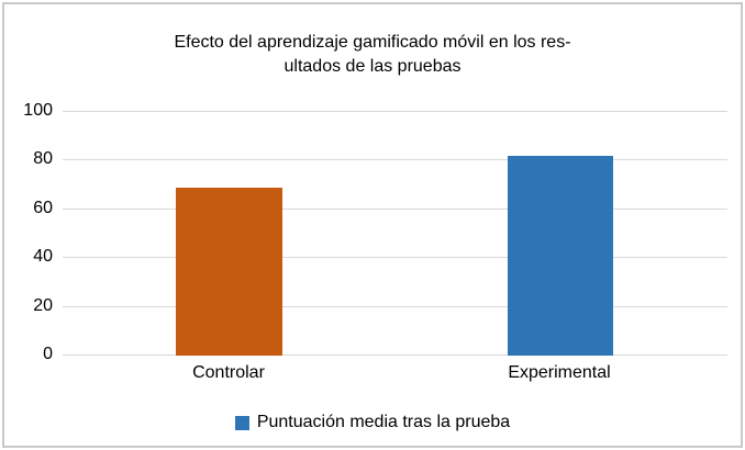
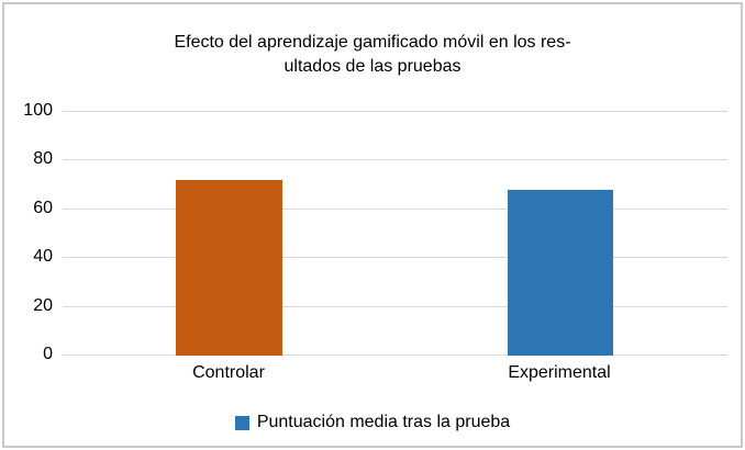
Controlar: 69 -> 72
Experimental: 82 -> 68
